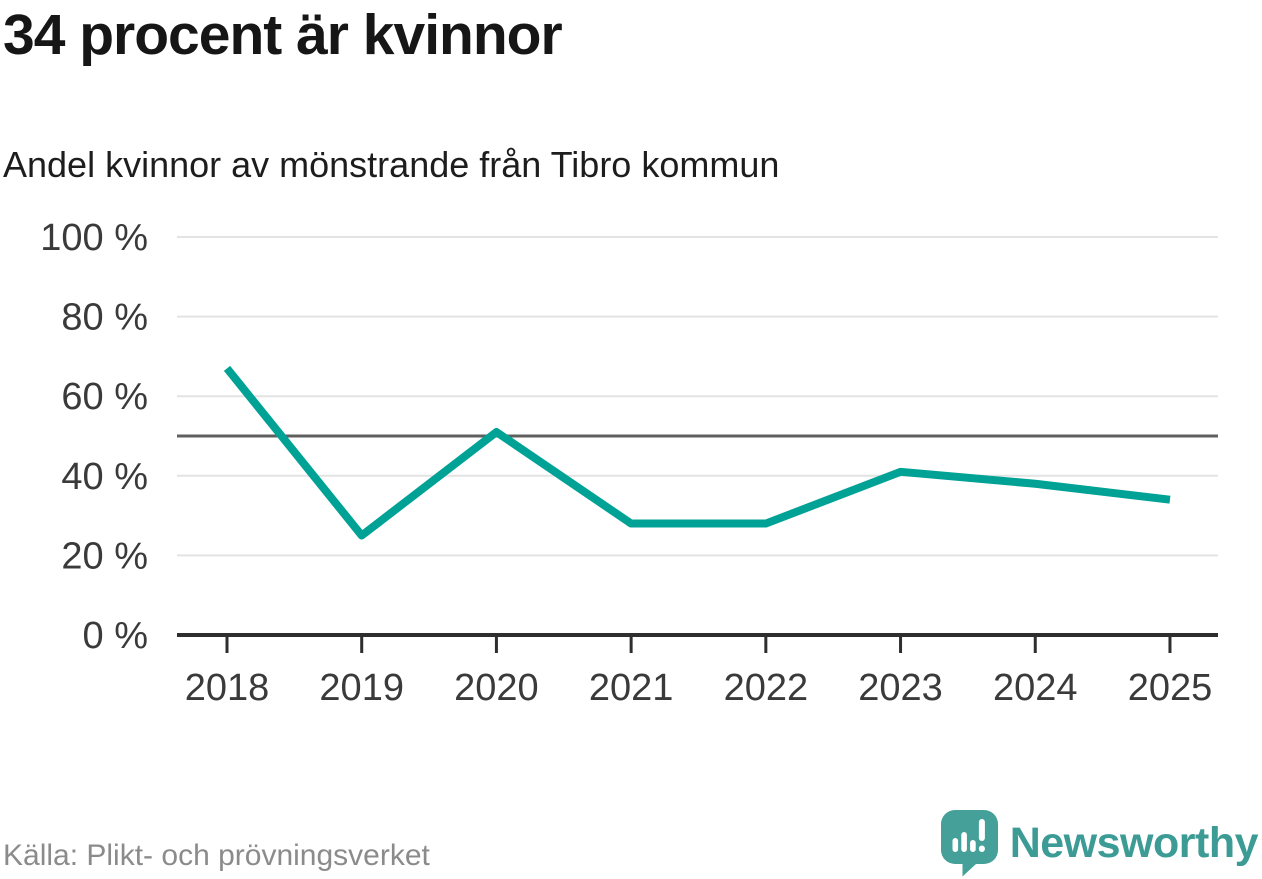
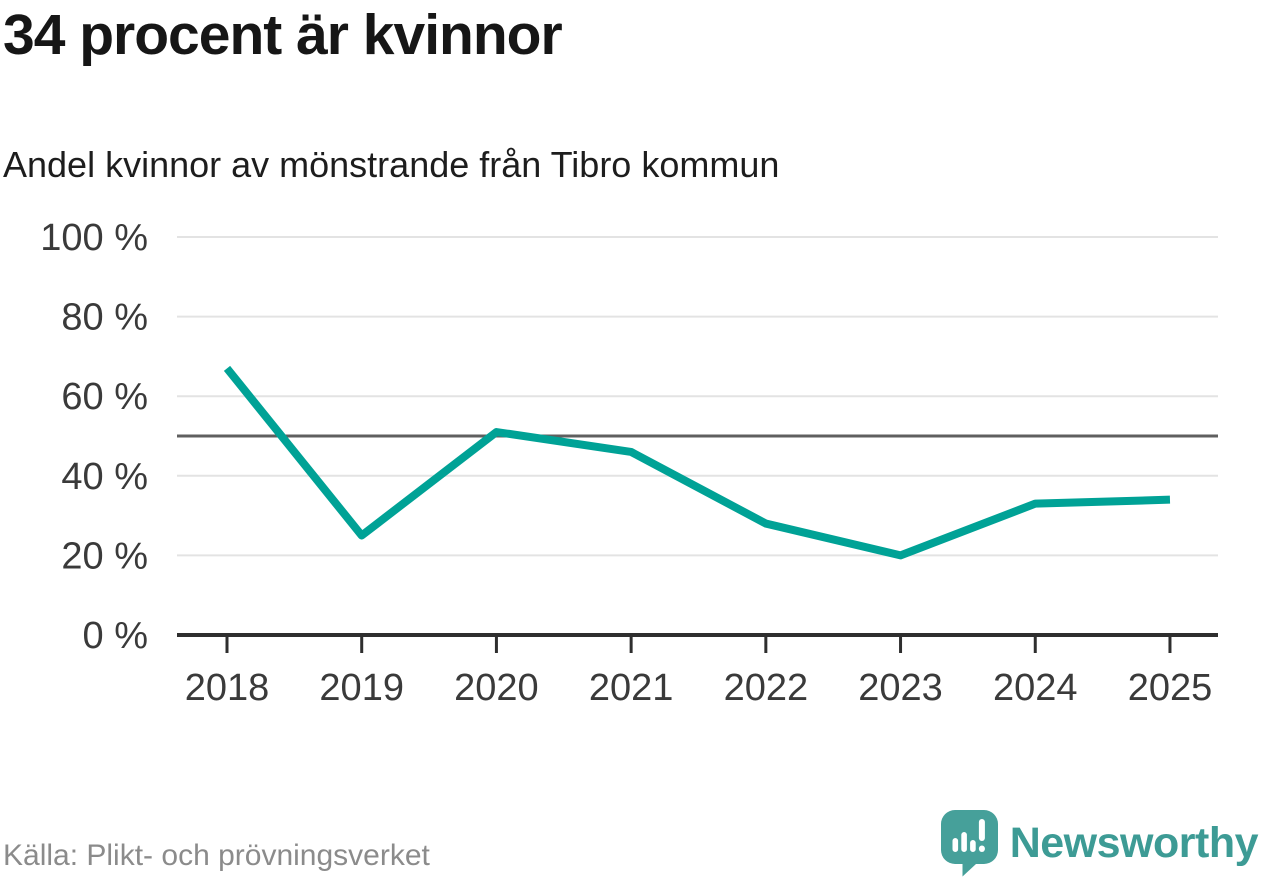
2021: 28% -> 46%
2023: 41% -> 20%
2024: 38% -> 33%
